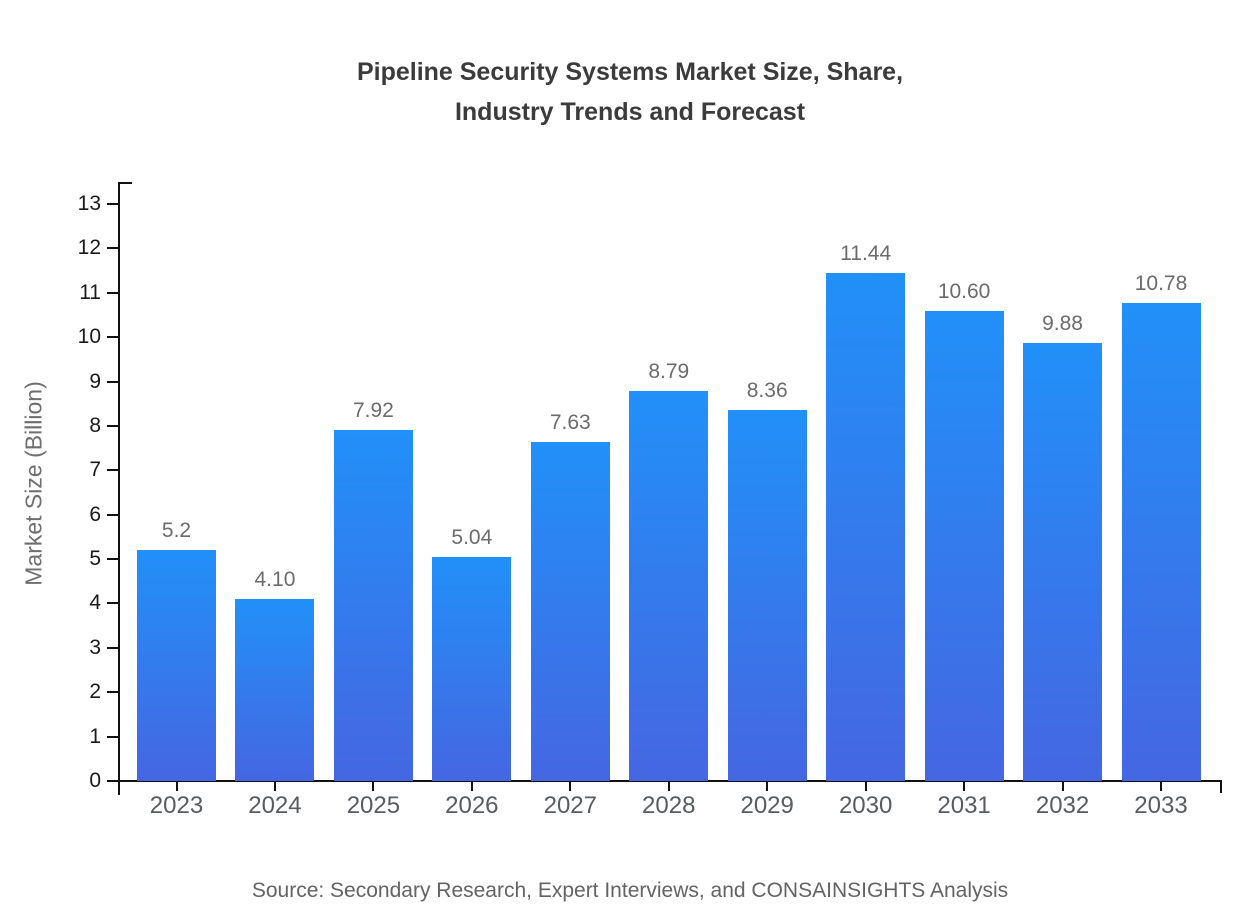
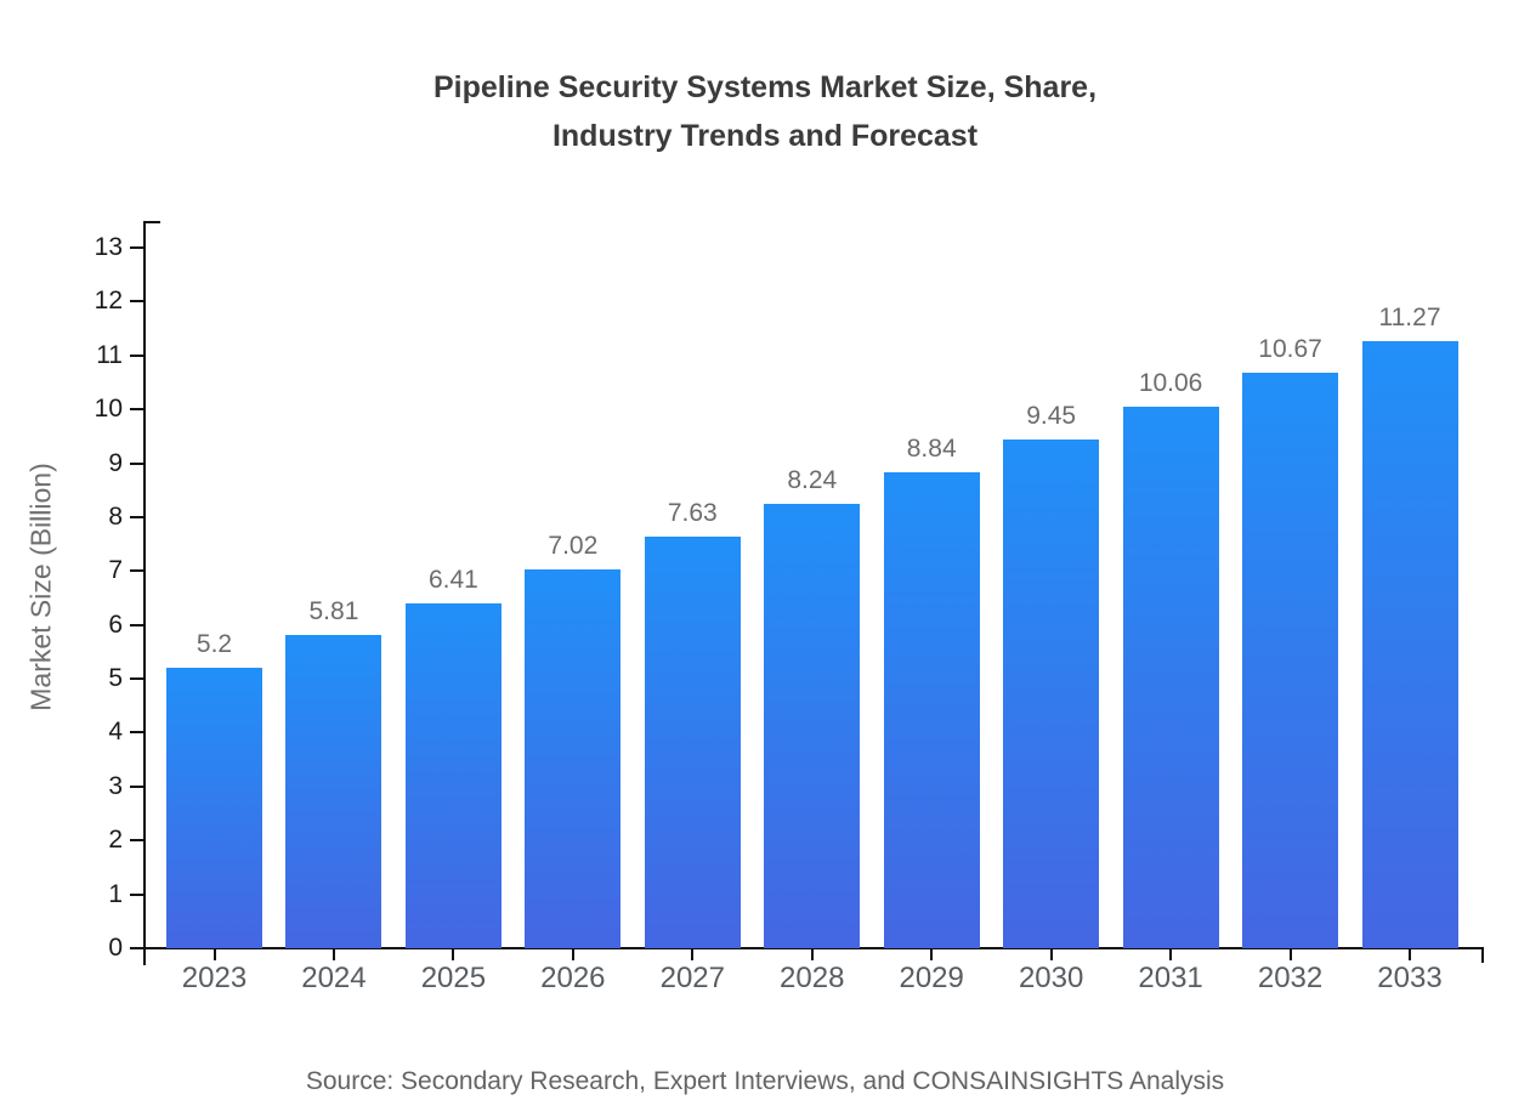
2024: 4.10 -> 5.81
2025: 7.92 -> 6.41
2026: 5.04 -> 7.02
2028: 8.79 -> 8.24
2029: 8.36 -> 8.84
2030: 11.44 -> 9.45
2031: 10.60 -> 10.06
2032: 9.88 -> 10.67
2033: 10.78 -> 11.27
